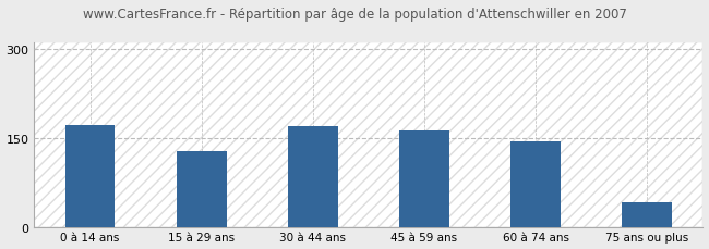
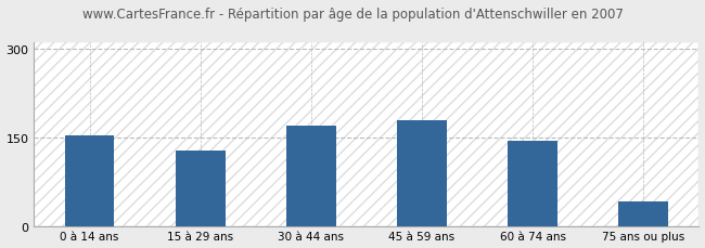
0 à 14 ans: 172 -> 153
45 à 59 ans: 162 -> 178
